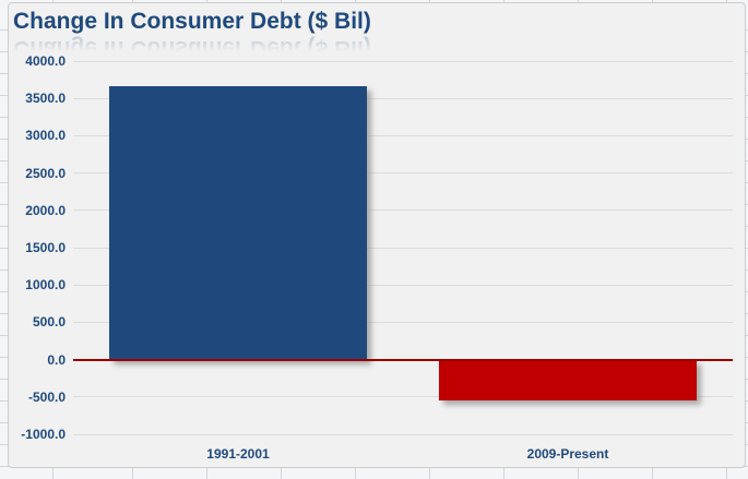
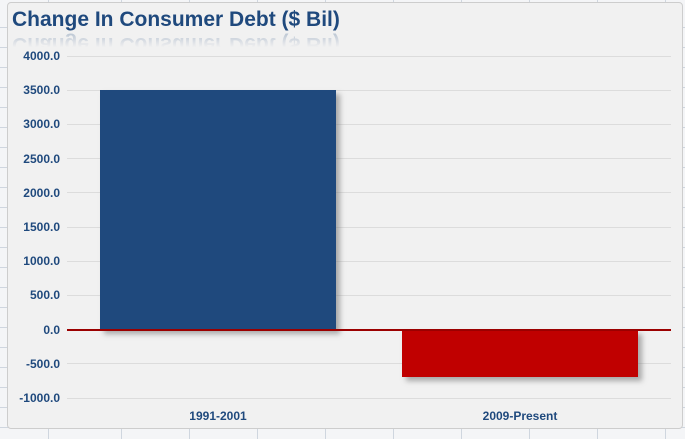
1991-2001: 3700 -> 3500
2009-Present: -600 -> -700
